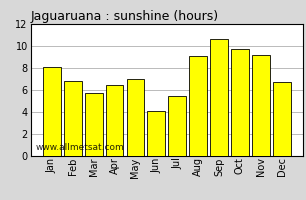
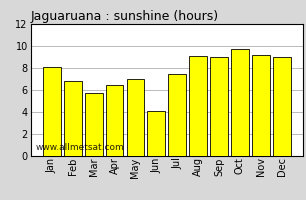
Jul: 5.5 -> 7.5
Sep: 10.6 -> 9.0
Dec: 6.7 -> 9.0
